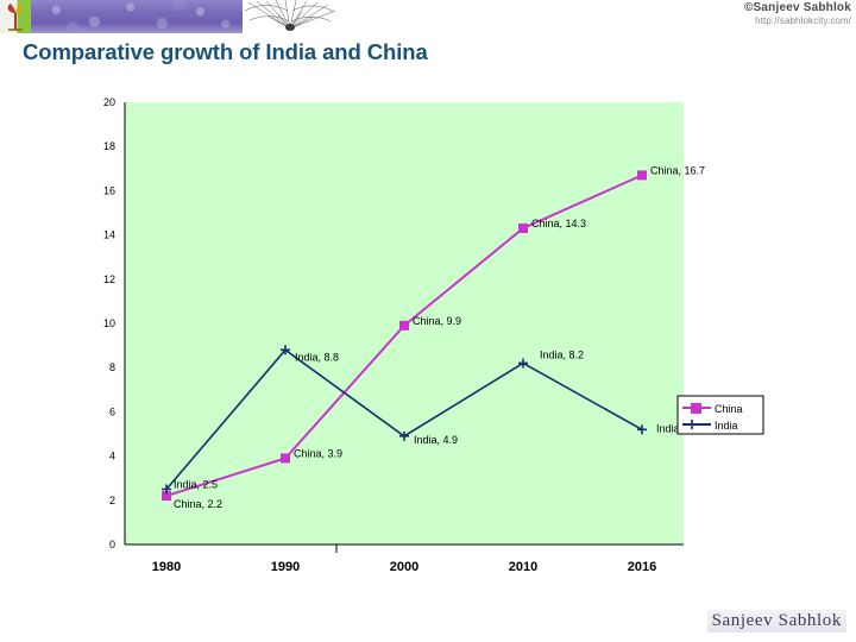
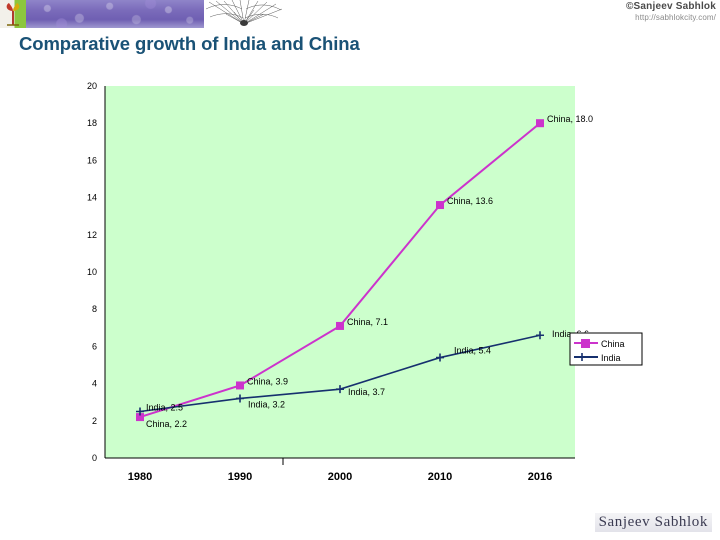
India/1990: 8.8 -> 3.2
China/2000: 9.9 -> 7.1
India/2000: 4.9 -> 3.7
China/2010: 14.3 -> 13.6
India/2010: 8.2 -> 5.4
China/2016: 16.7 -> 18.0
India/2016: 5.2 -> 6.6
